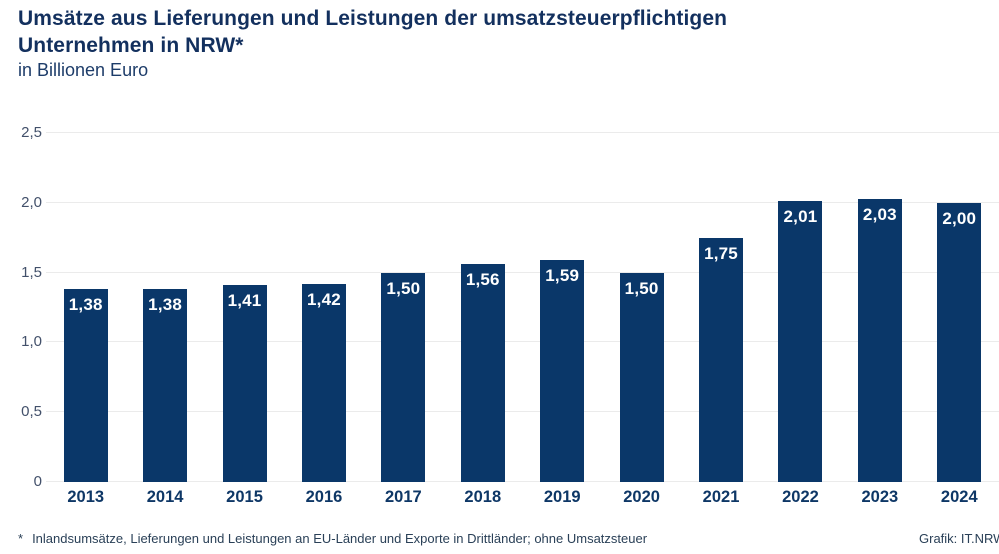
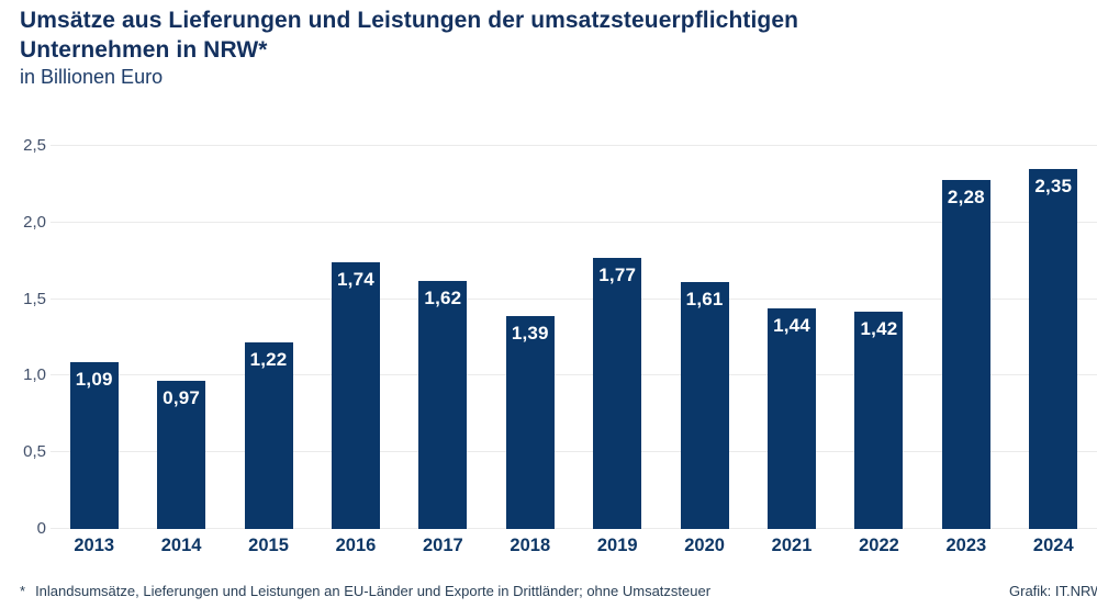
2013: 1,38 -> 1,09
2014: 1,38 -> 0,97
2015: 1,41 -> 1,22
2016: 1,42 -> 1,74
2017: 1,50 -> 1,62
2018: 1,56 -> 1,39
2019: 1,59 -> 1,77
2020: 1,50 -> 1,61
2021: 1,75 -> 1,44
2022: 2,01 -> 1,42
2023: 2,03 -> 2,28
2024: 2,00 -> 2,35
